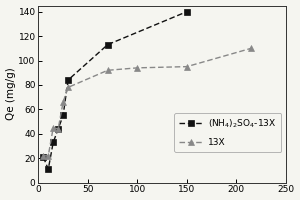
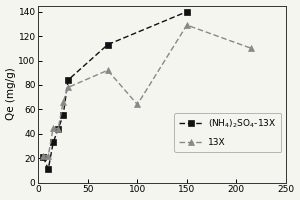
13X/100: 94 -> 64
13X/150: 95 -> 129
